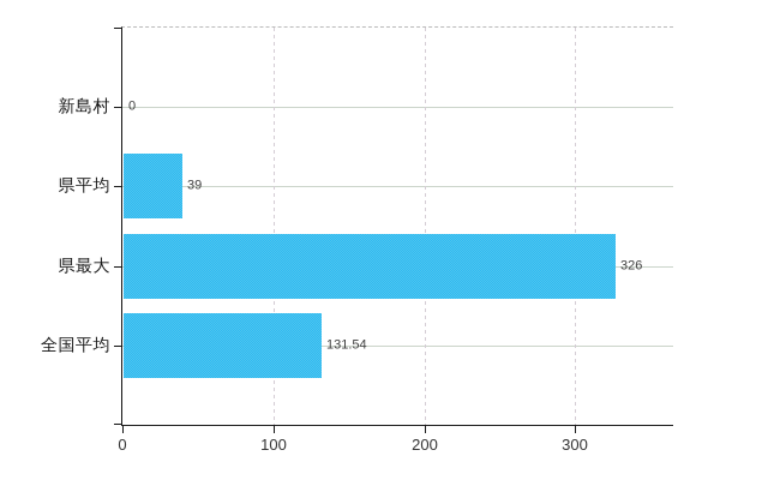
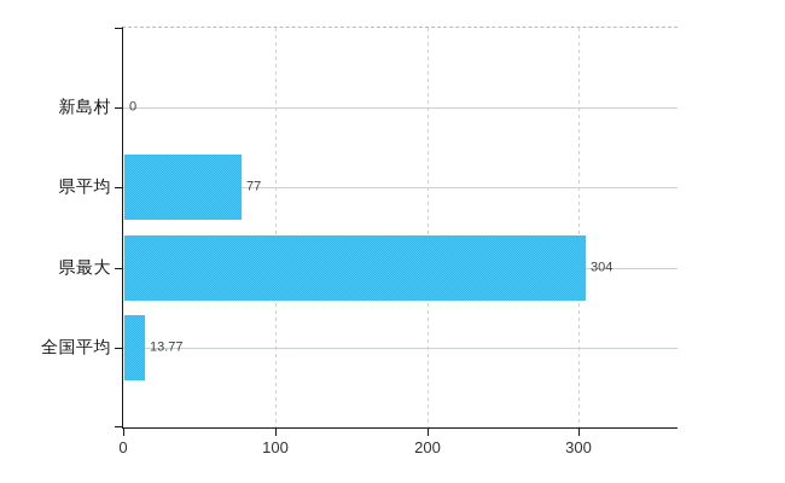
県平均: 39 -> 77
県最大: 326 -> 304
全国平均: 131.54 -> 13.77
